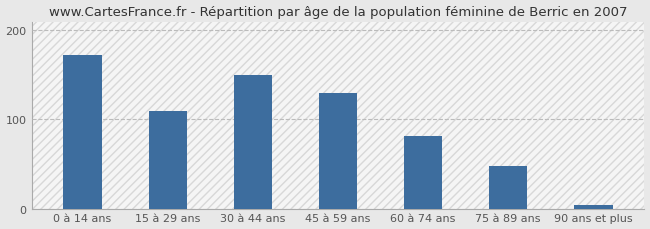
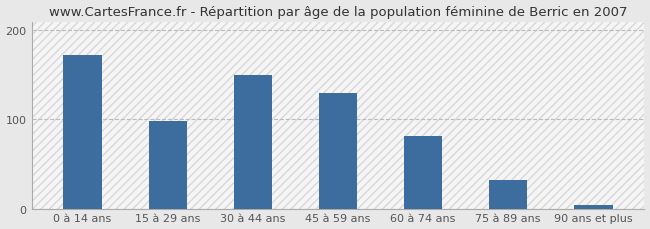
15 à 29 ans: 110 -> 98
75 à 89 ans: 48 -> 32
